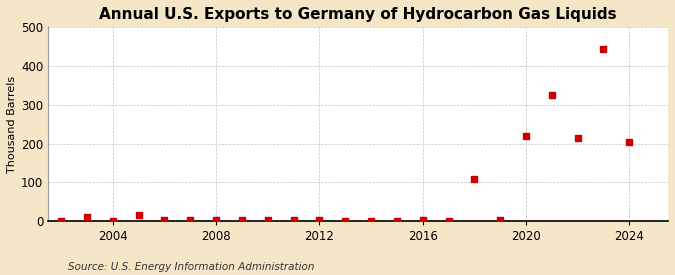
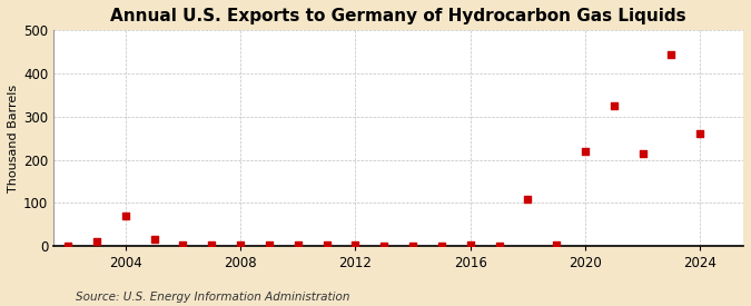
2004: 2 -> 70
2024: 205 -> 260
